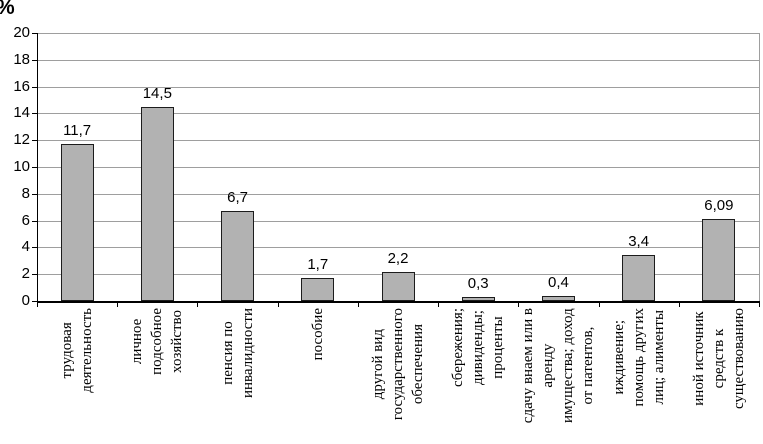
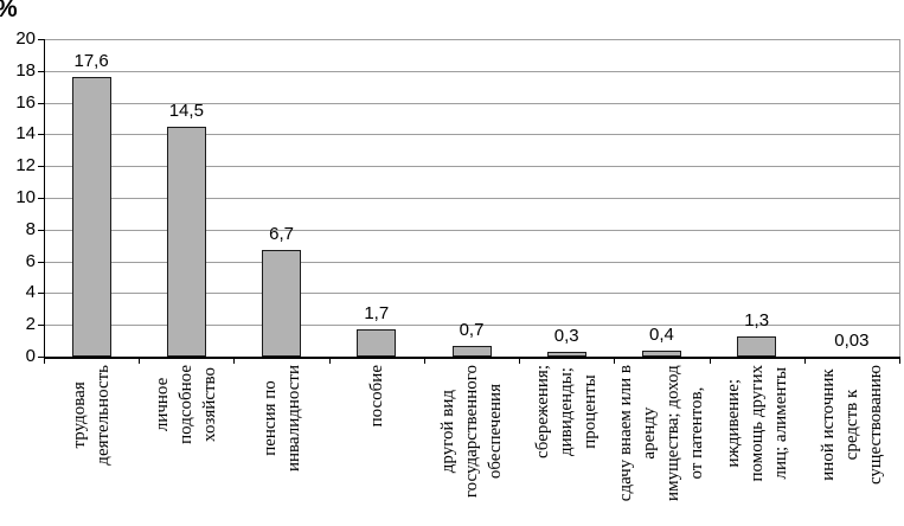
трудовая деятельность: 11,7 -> 17,6
другой вид государственного обеспечения: 2,2 -> 0,7
иждивение; помощь других лиц; алименты: 3,4 -> 1,3
иной источник средств к существованию: 6,09 -> 0,03
